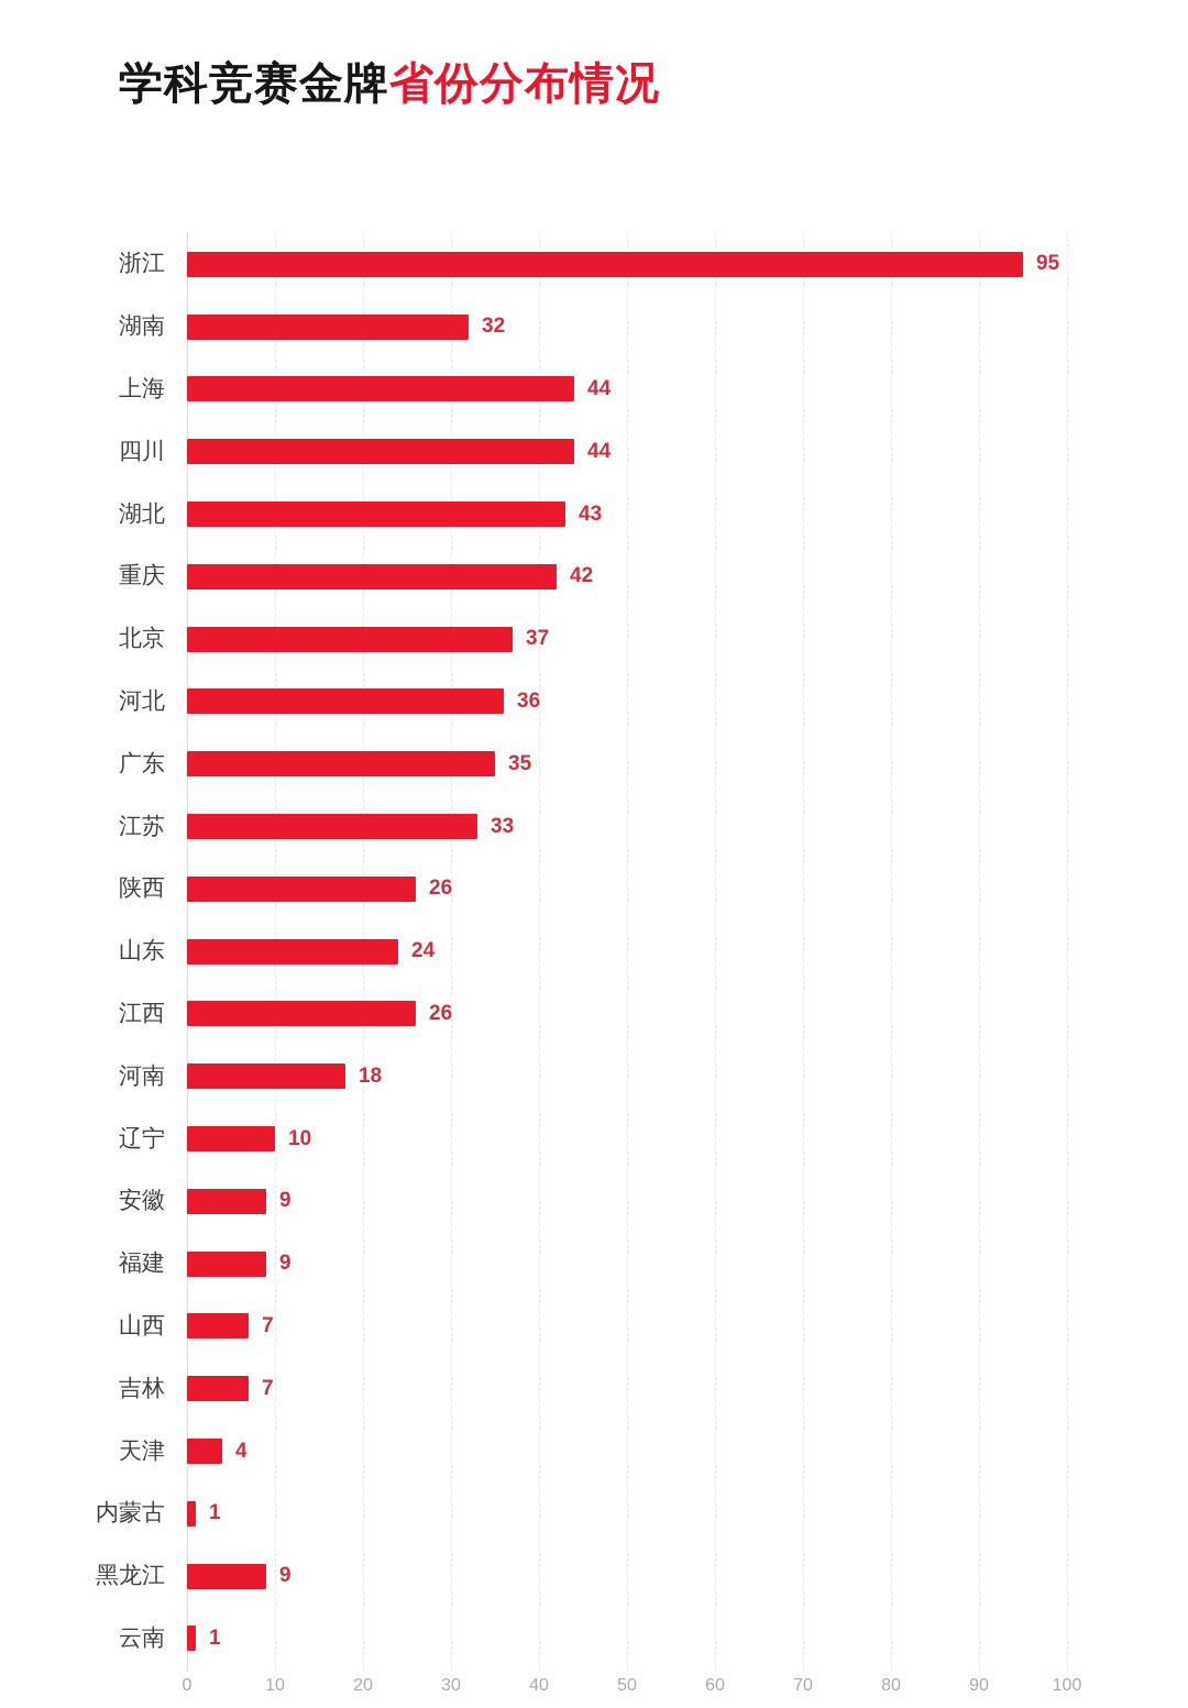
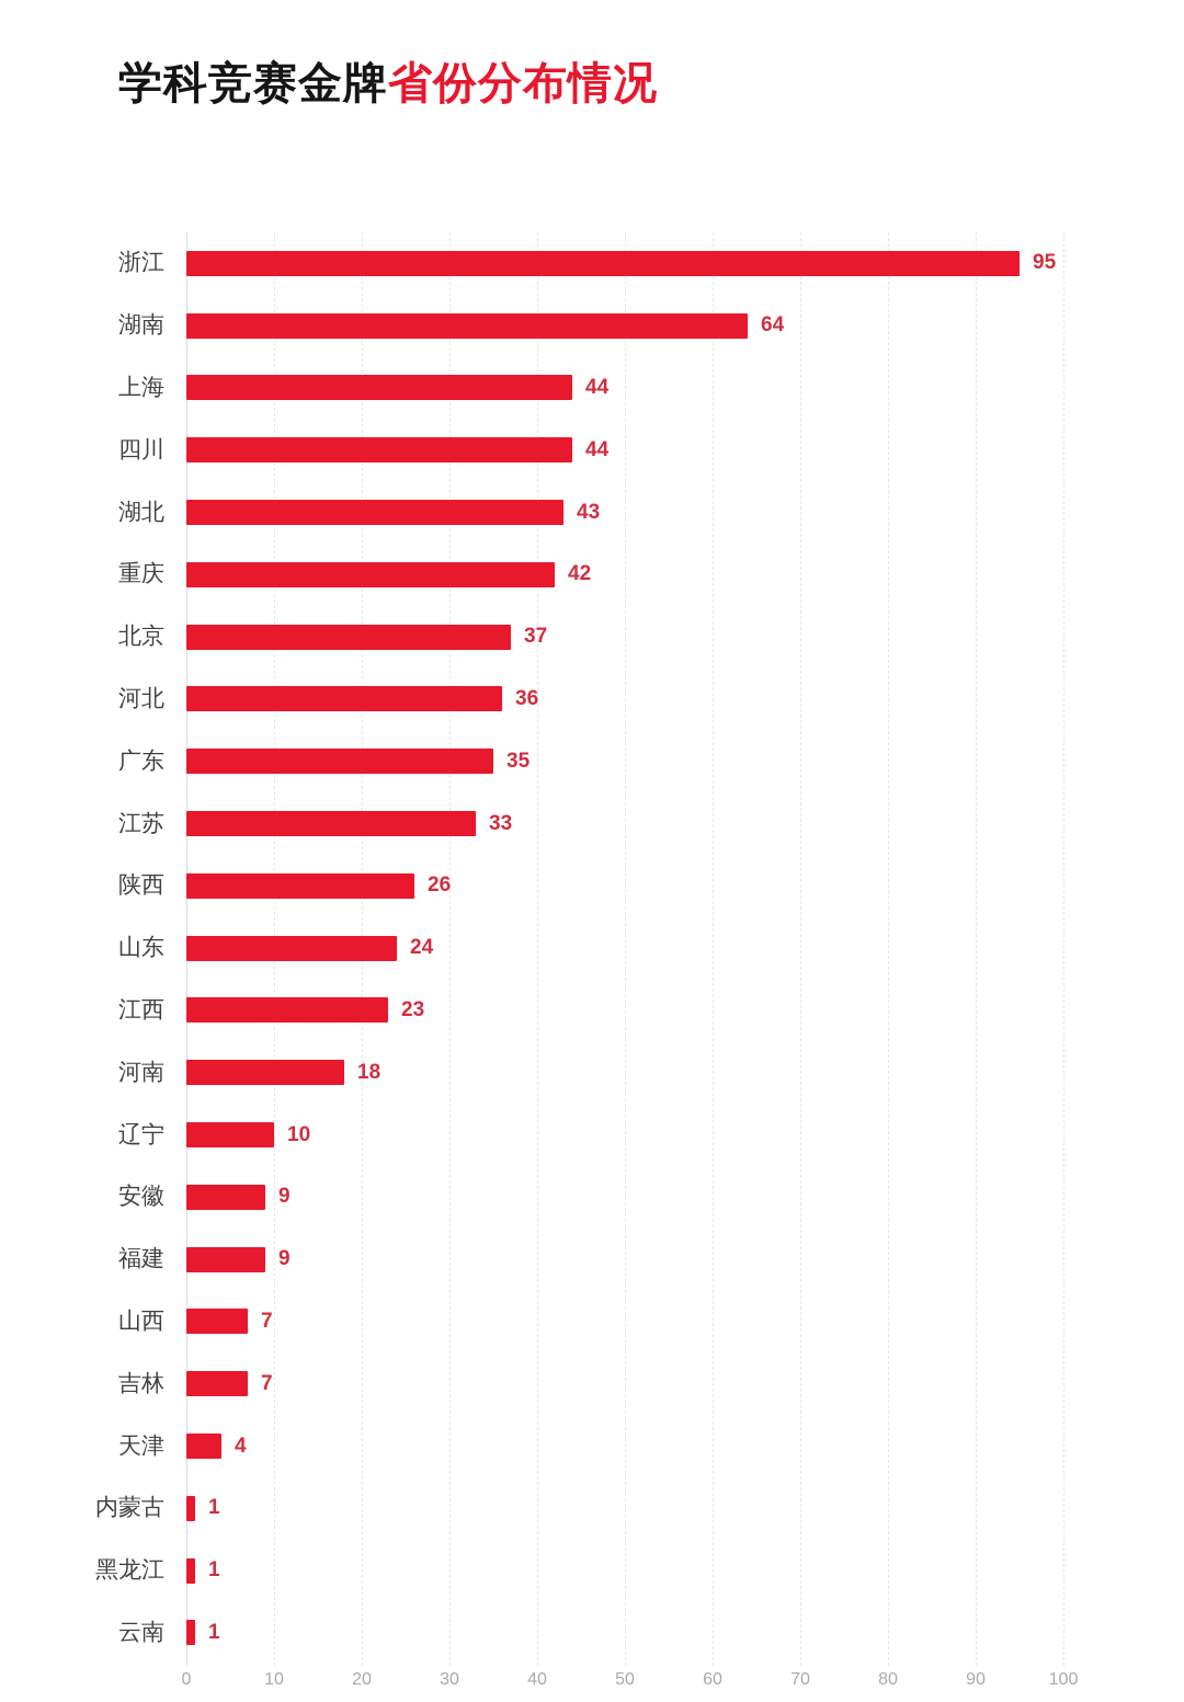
湖南: 32 -> 64
江西: 26 -> 23
黑龙江: 9 -> 1
